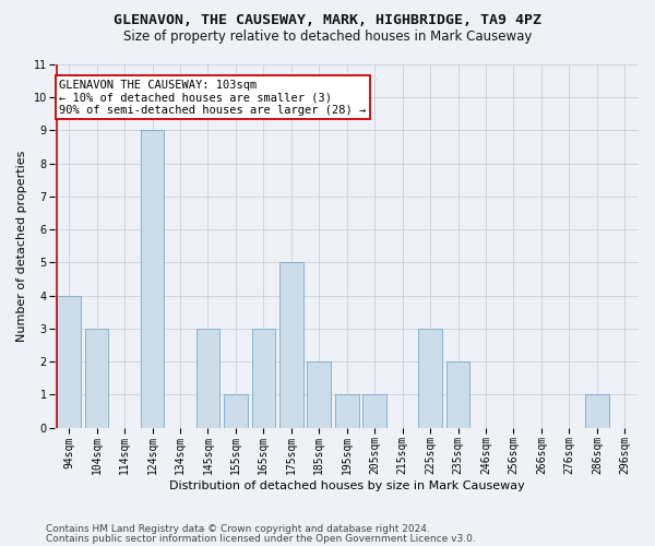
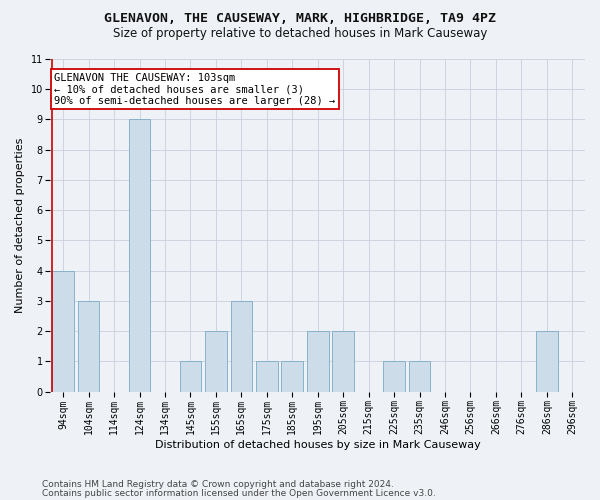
145sqm: 3 -> 1
155sqm: 1 -> 2
175sqm: 5 -> 1
185sqm: 2 -> 1
195sqm: 1 -> 2
205sqm: 1 -> 2
225sqm: 3 -> 1
235sqm: 2 -> 1
286sqm: 1 -> 2
